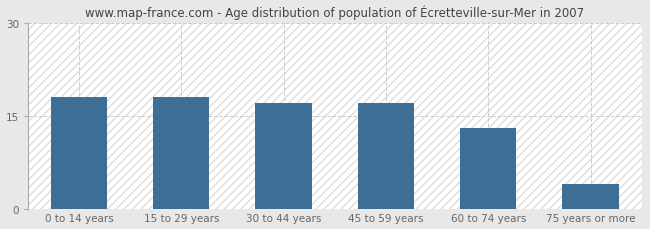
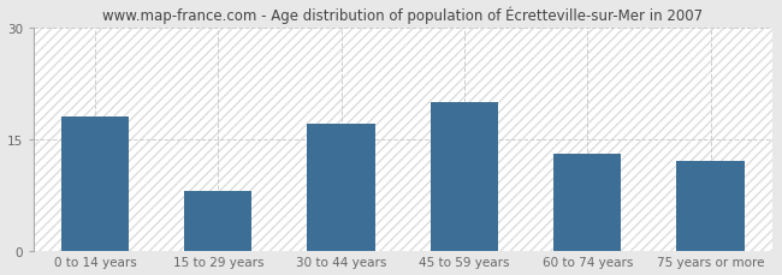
15 to 29 years: 18 -> 8
45 to 59 years: 17 -> 20
75 years or more: 4 -> 12
